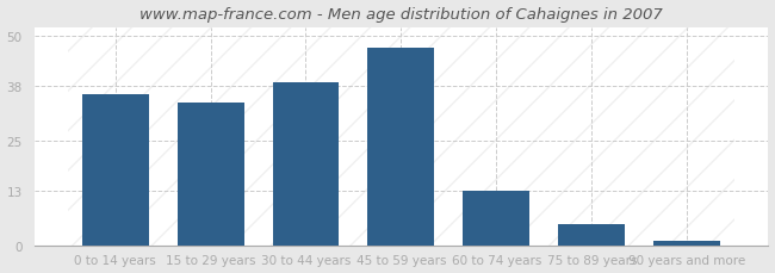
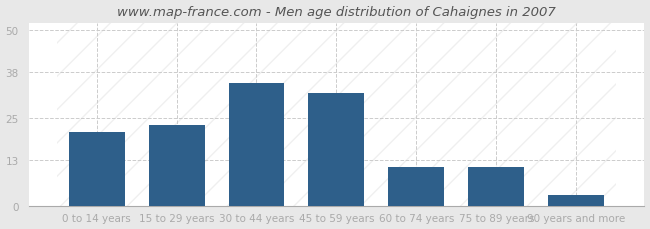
0 to 14 years: 36 -> 21
15 to 29 years: 34 -> 23
30 to 44 years: 39 -> 35
45 to 59 years: 47 -> 32
60 to 74 years: 13 -> 11
75 to 89 years: 5 -> 11
90 years and more: 1 -> 3
